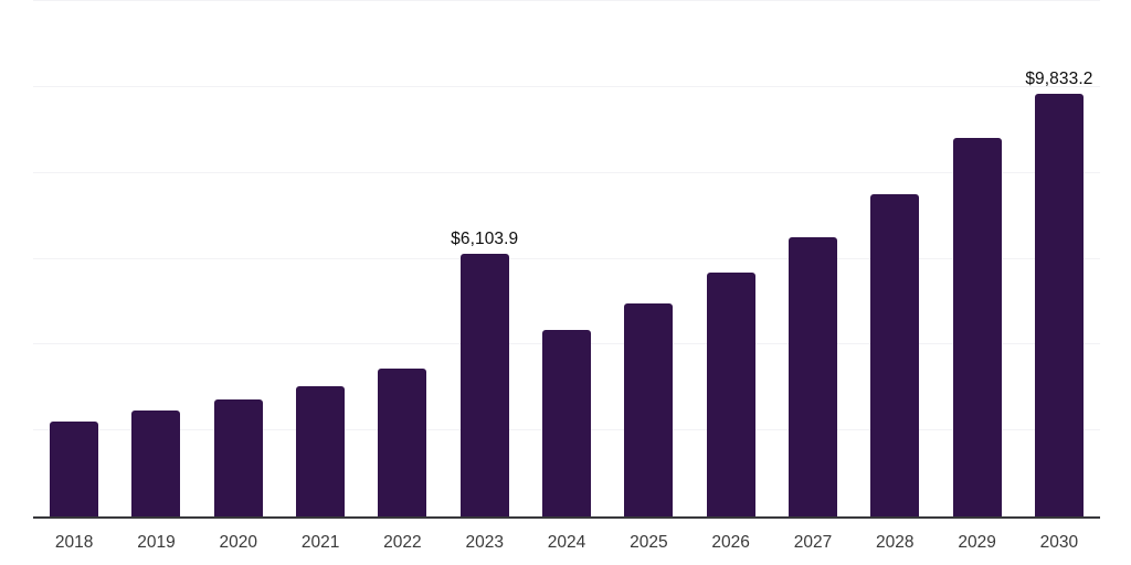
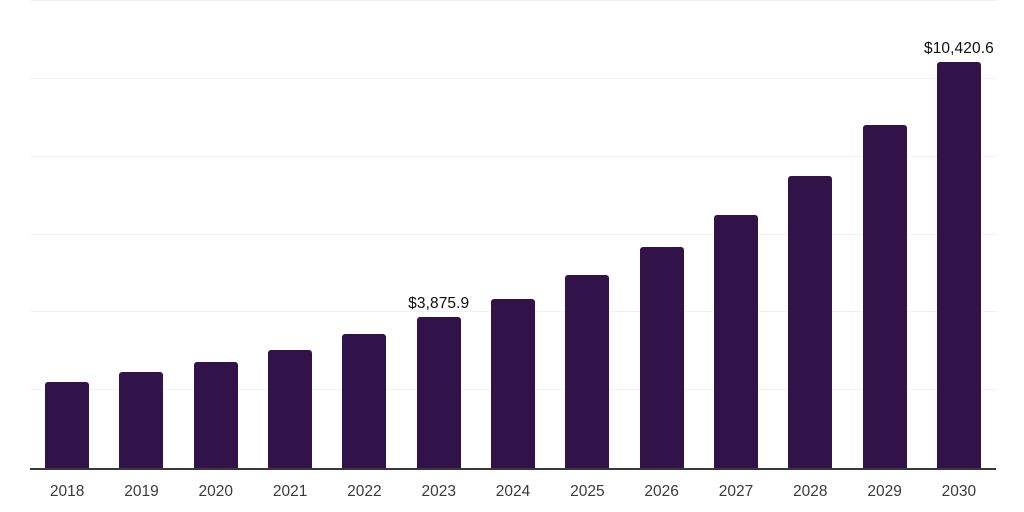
2023: $6,103.9 -> $3,875.9
2030: $9,833.2 -> $10,420.6
